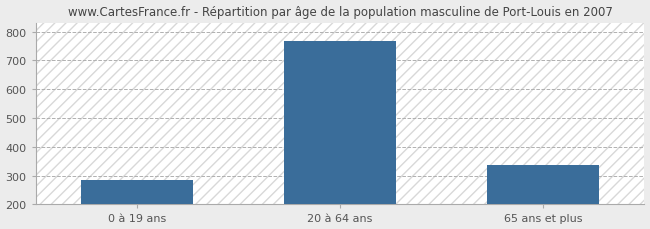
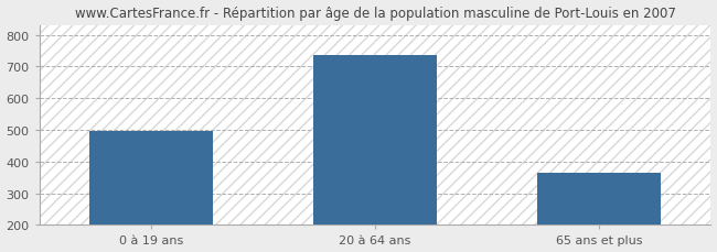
0 à 19 ans: 284 -> 495
20 à 64 ans: 766 -> 735
65 ans et plus: 336 -> 365
